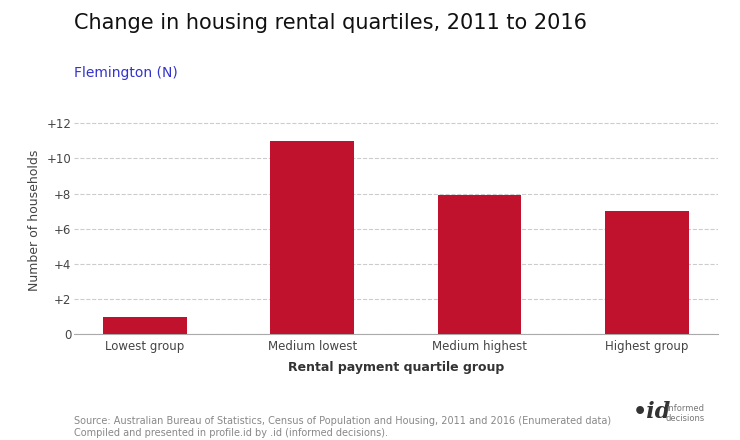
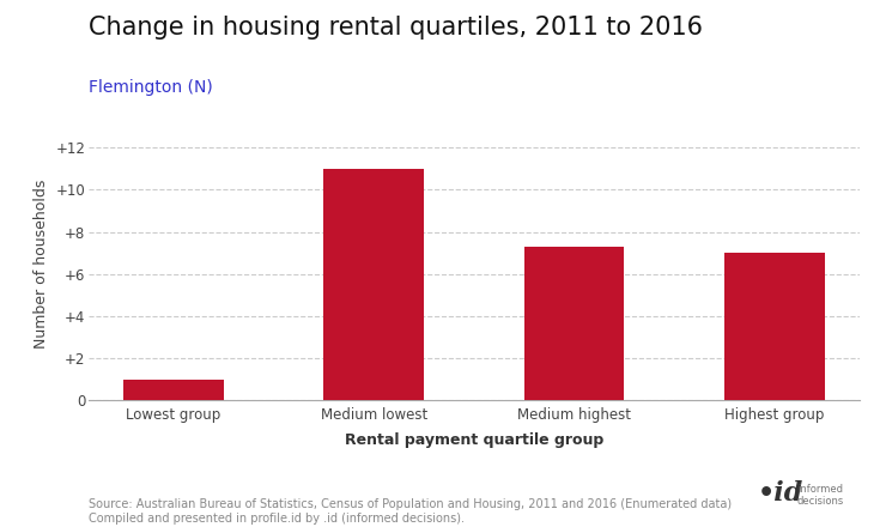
Medium highest: 7.9 -> 7.3
